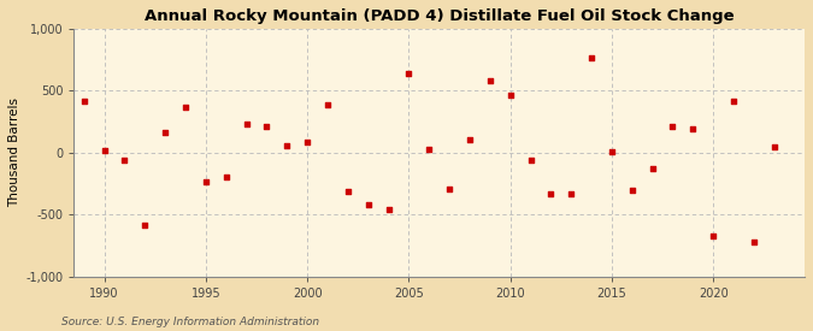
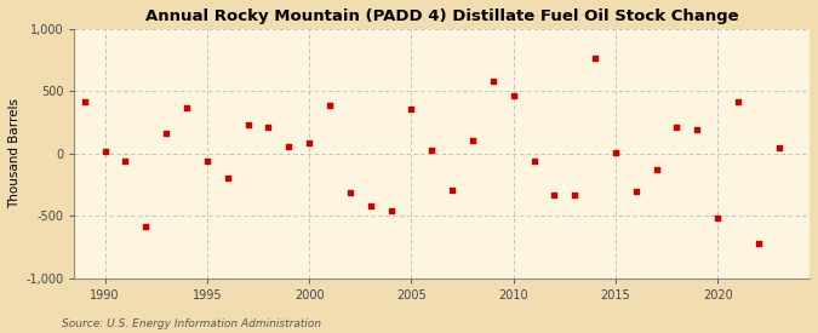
1995: -230 -> -60
2005: 640 -> 360
2020: -670 -> -520
